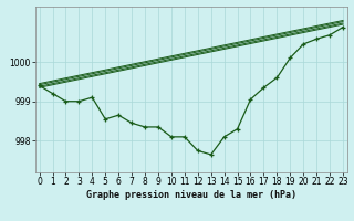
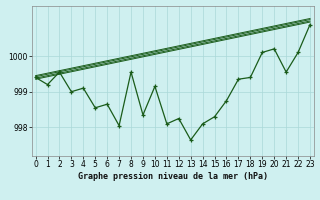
2: 999.00 -> 999.55
7: 998.45 -> 998.05
8: 998.35 -> 999.55
10: 998.10 -> 999.15
12: 997.75 -> 998.25
16: 999.05 -> 998.75
18: 999.60 -> 999.40
20: 1000.45 -> 1000.20
21: 1000.58 -> 999.55
22: 1000.68 -> 1000.10
